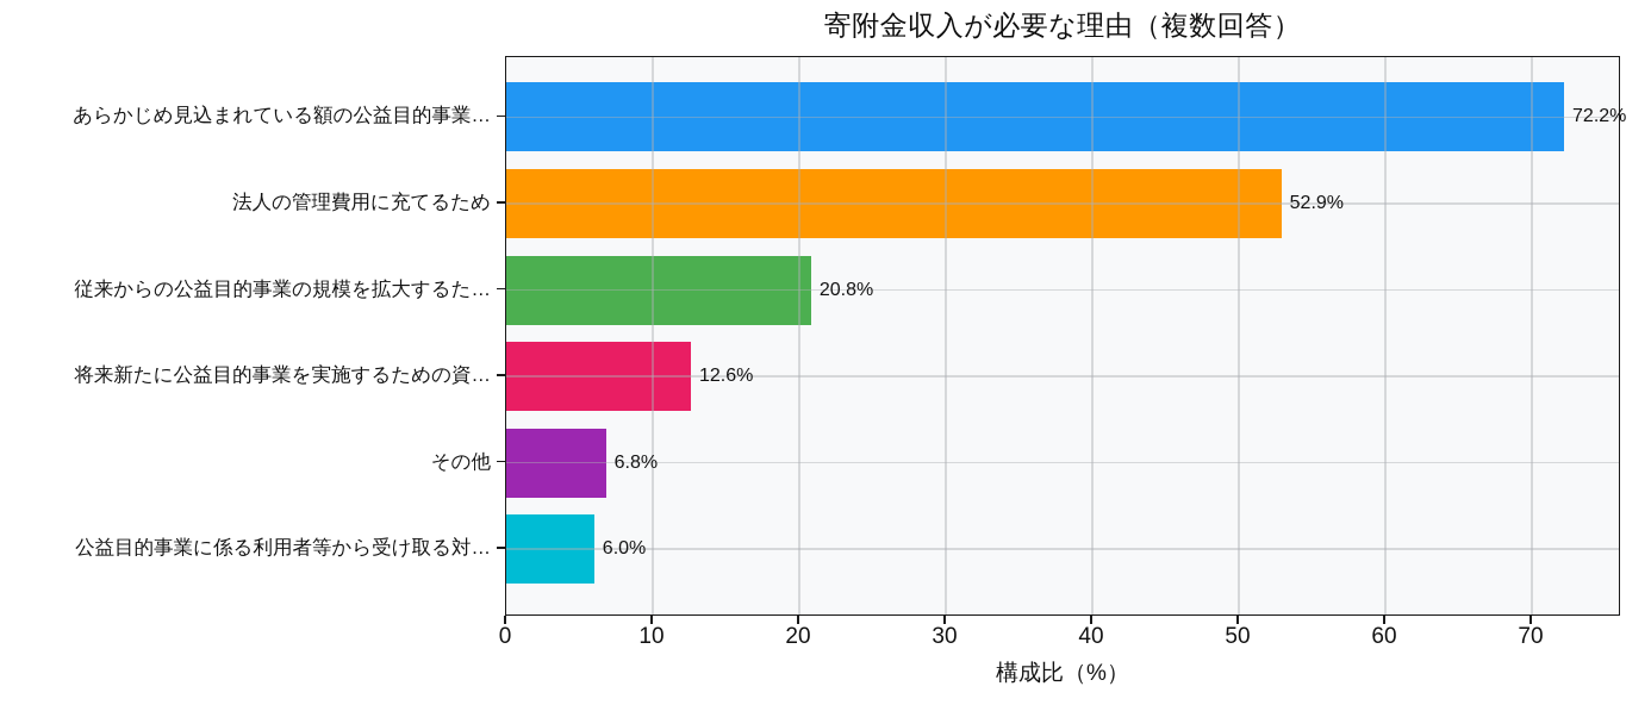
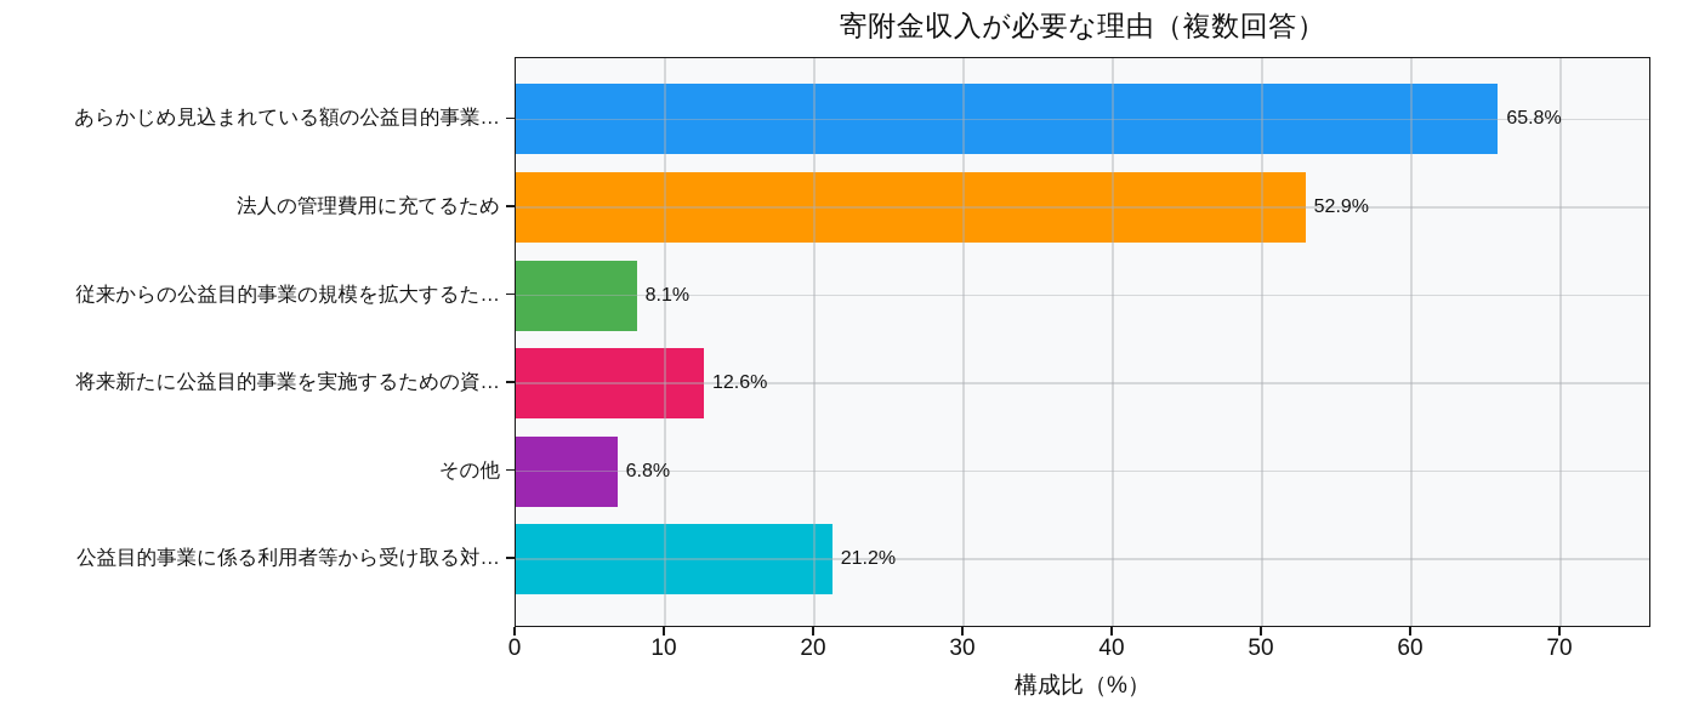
あらかじめ見込まれている額の公益目的事業…: 72.2% -> 65.8%
従来からの公益目的事業の規模を拡大するた…: 20.8% -> 8.1%
公益目的事業に係る利用者等から受け取る対…: 6.0% -> 21.2%
